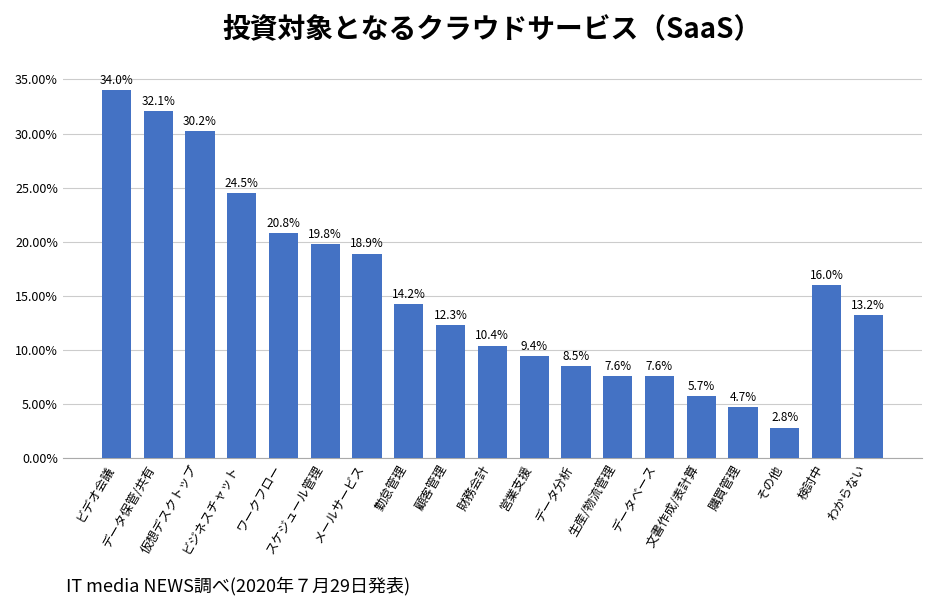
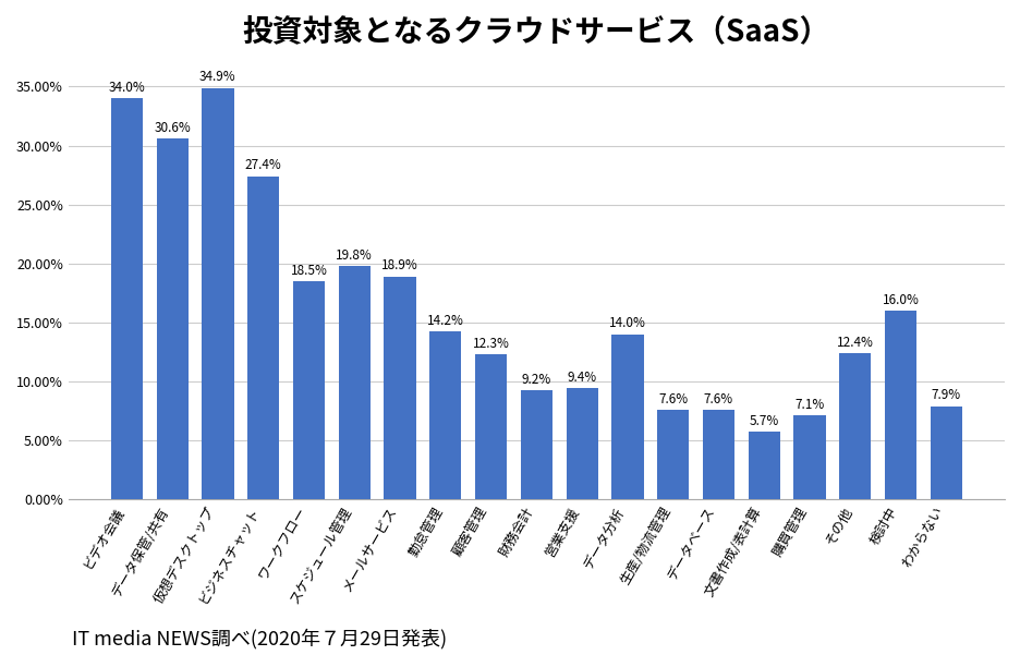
データ保管/共有: 32.1% -> 30.6%
仮想デスクトップ: 30.2% -> 34.9%
ビジネスチャット: 24.5% -> 27.4%
ワークフロー: 20.8% -> 18.5%
財務会計: 10.4% -> 9.2%
データ分析: 8.5% -> 14.0%
購買管理: 4.7% -> 7.1%
その他: 2.8% -> 12.4%
わからない: 13.2% -> 7.9%
